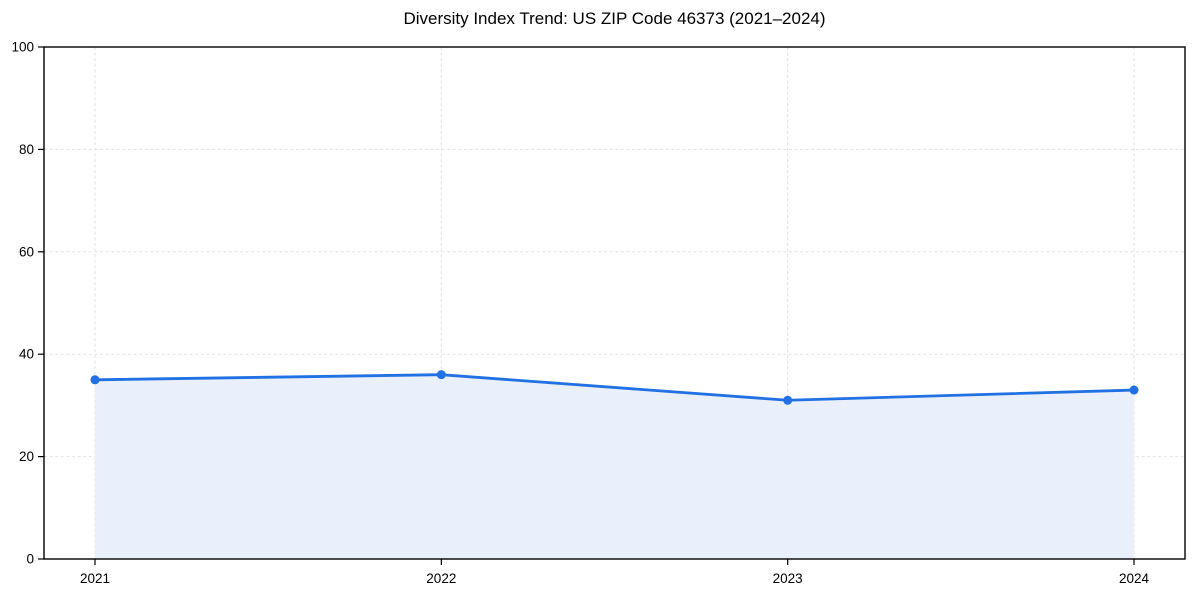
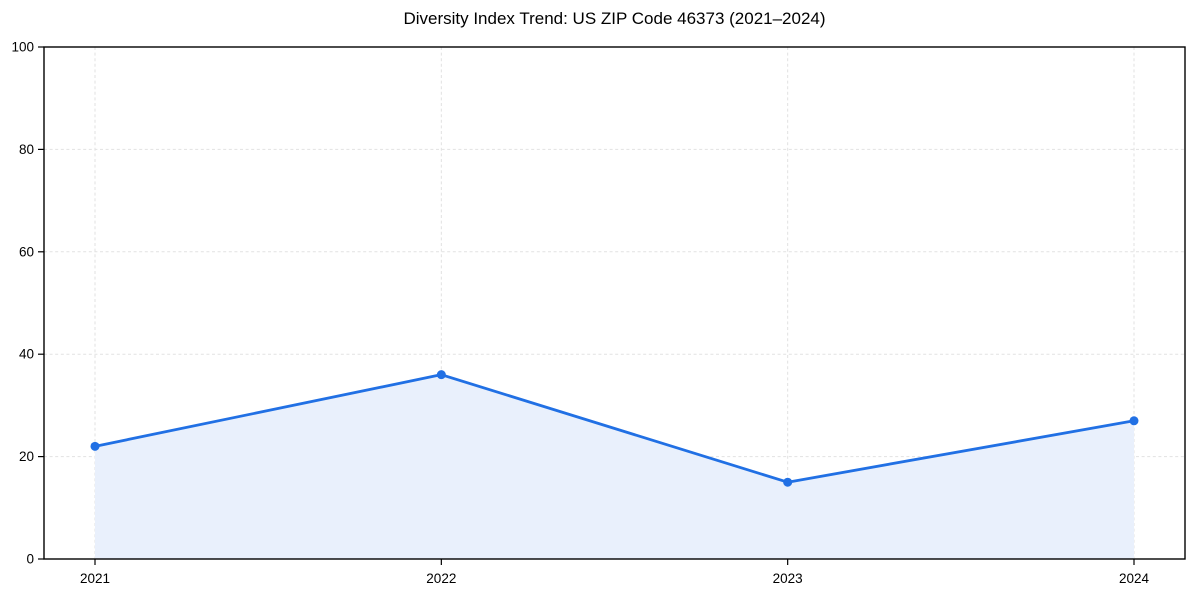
2021: 35 -> 22
2023: 31 -> 15
2024: 33 -> 27
